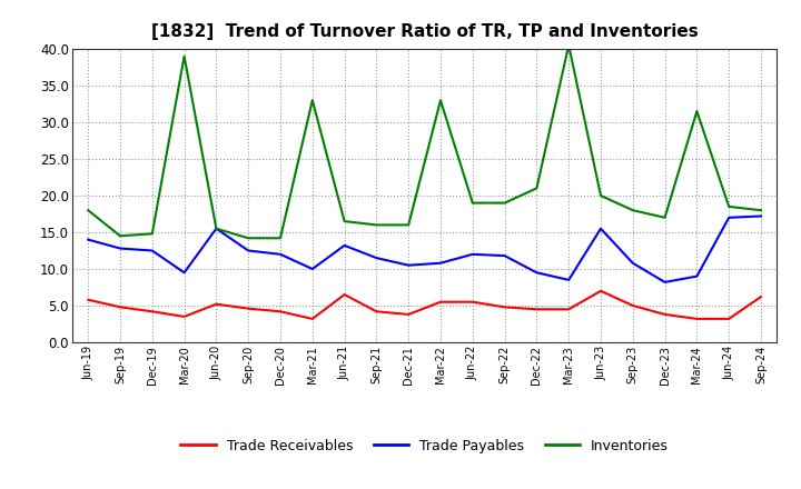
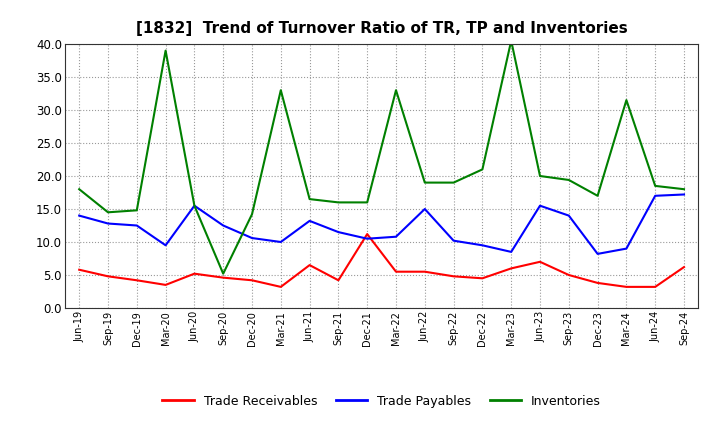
Inventories/Sep-20: 14.2 -> 5.2
Trade Payables/Dec-20: 12.0 -> 10.6
Trade Receivables/Dec-21: 3.8 -> 11.2
Trade Payables/Jun-22: 12.0 -> 15.0
Trade Payables/Sep-22: 11.8 -> 10.2
Trade Receivables/Mar-23: 4.5 -> 6.0
Trade Payables/Sep-23: 10.8 -> 14.0
Inventories/Sep-23: 18.0 -> 19.4
